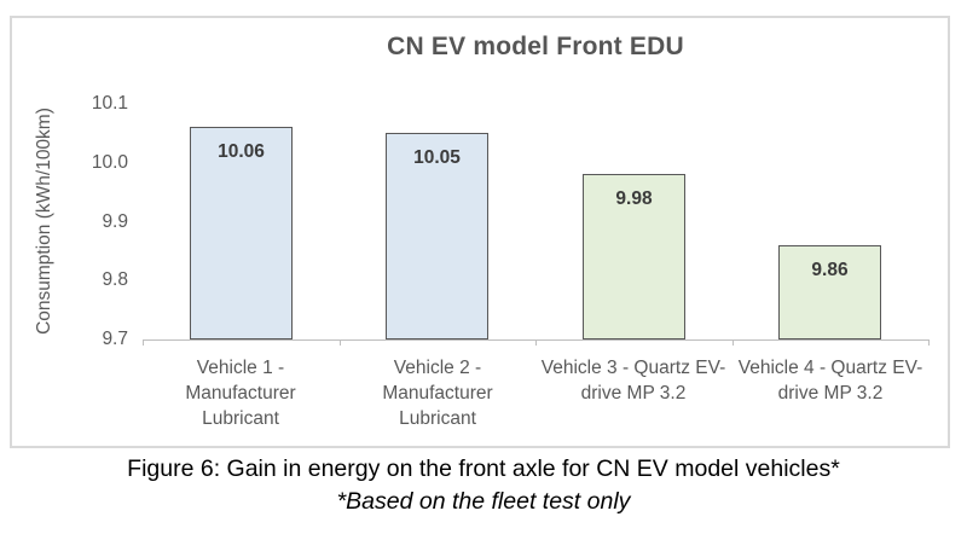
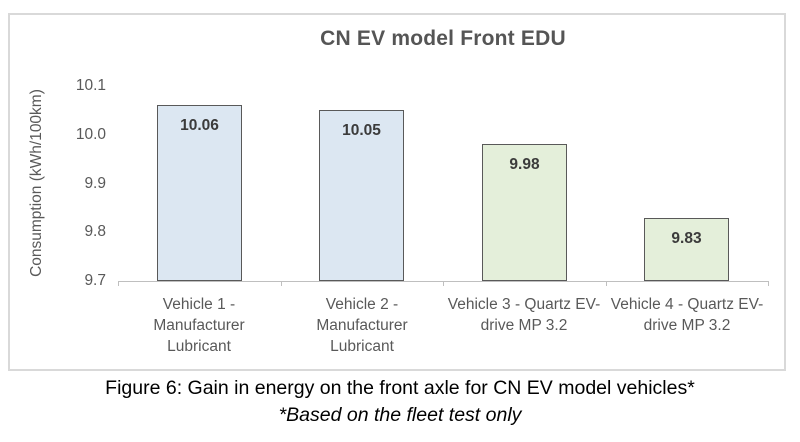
Vehicle 4 - Quartz EV- drive MP 3.2: 9.86 -> 9.83
